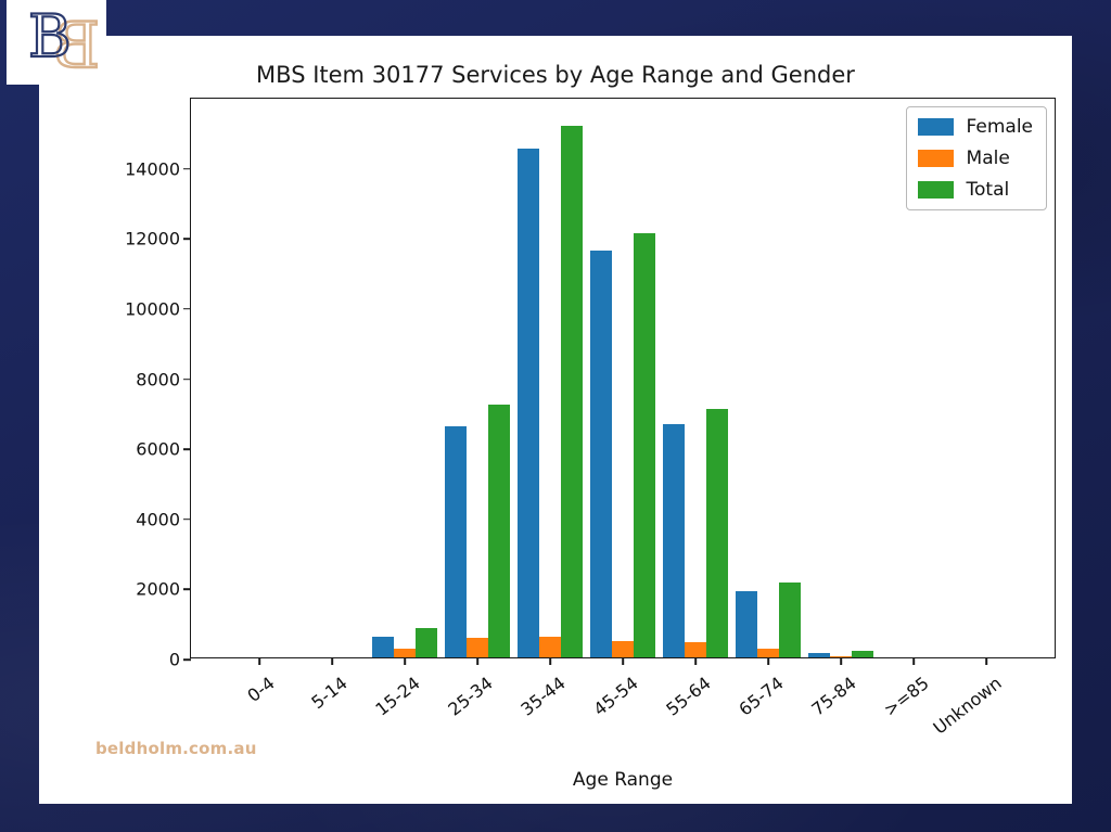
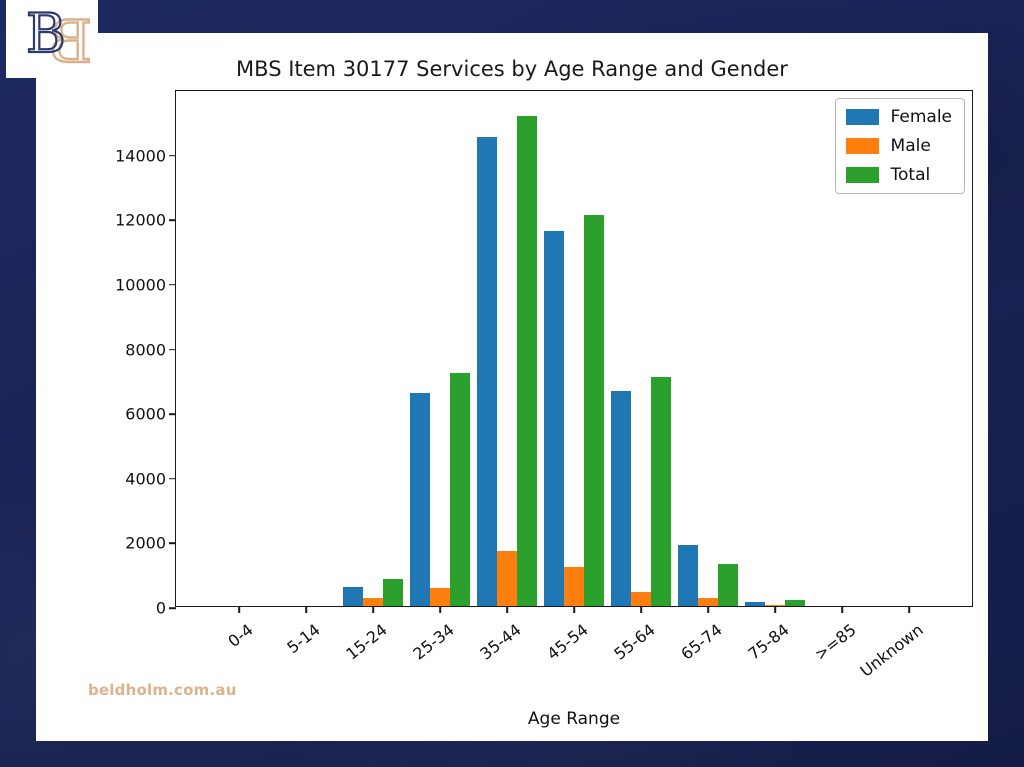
Male/35-44: 600 -> 1700
Male/45-54: 500 -> 1200
Total/65-74: 2200 -> 1300
